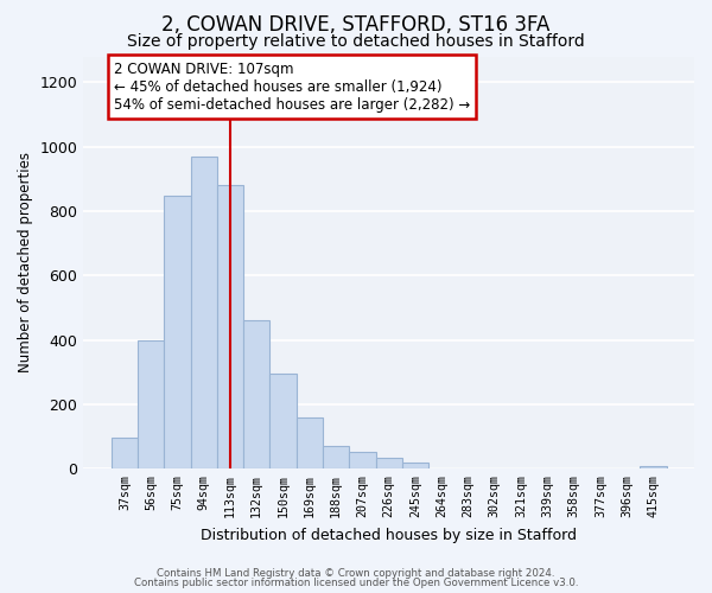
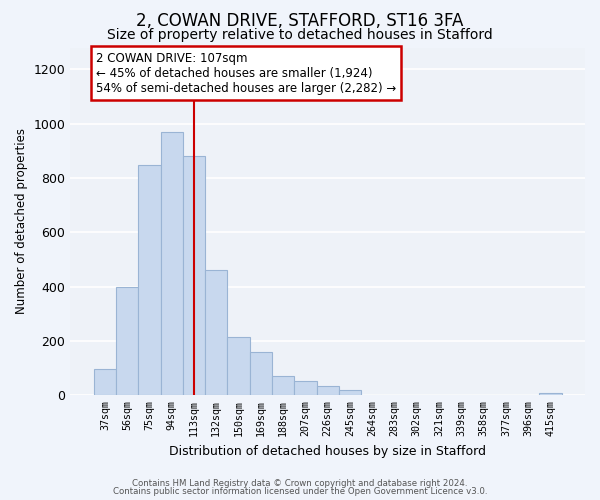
150sqm: 295 -> 215
